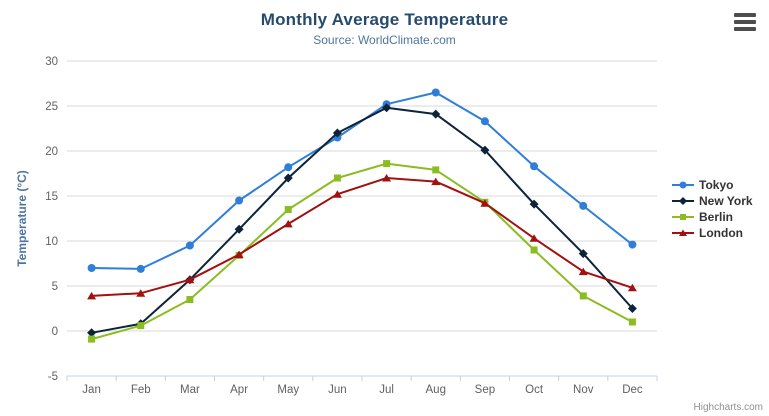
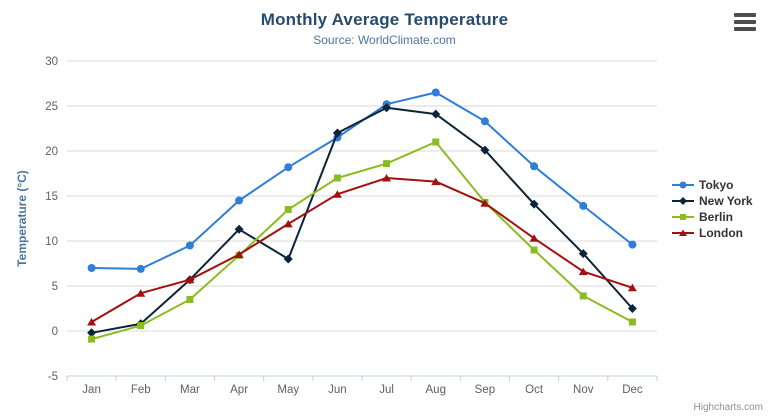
London/Jan: 4 -> 1
New York/May: 17 -> 8
Berlin/Aug: 18 -> 21
